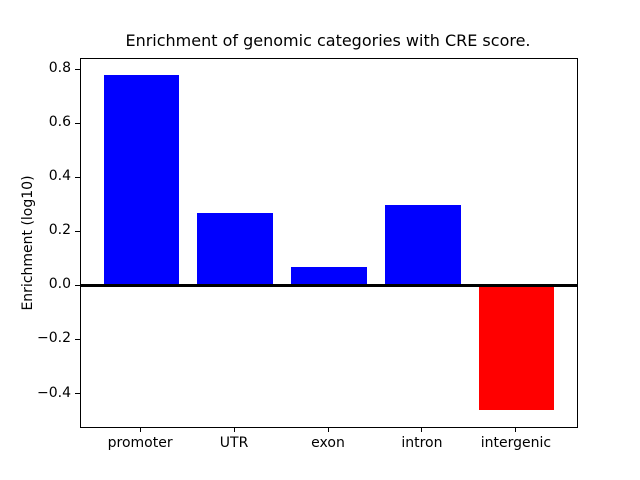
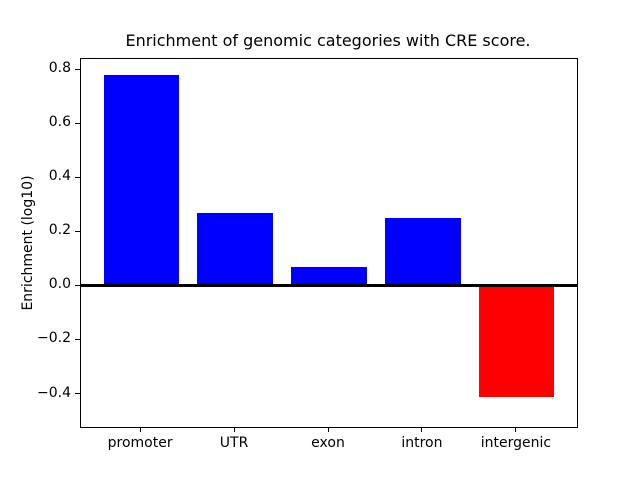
intron: 0.30 -> 0.25
intergenic: -0.46 -> -0.41
